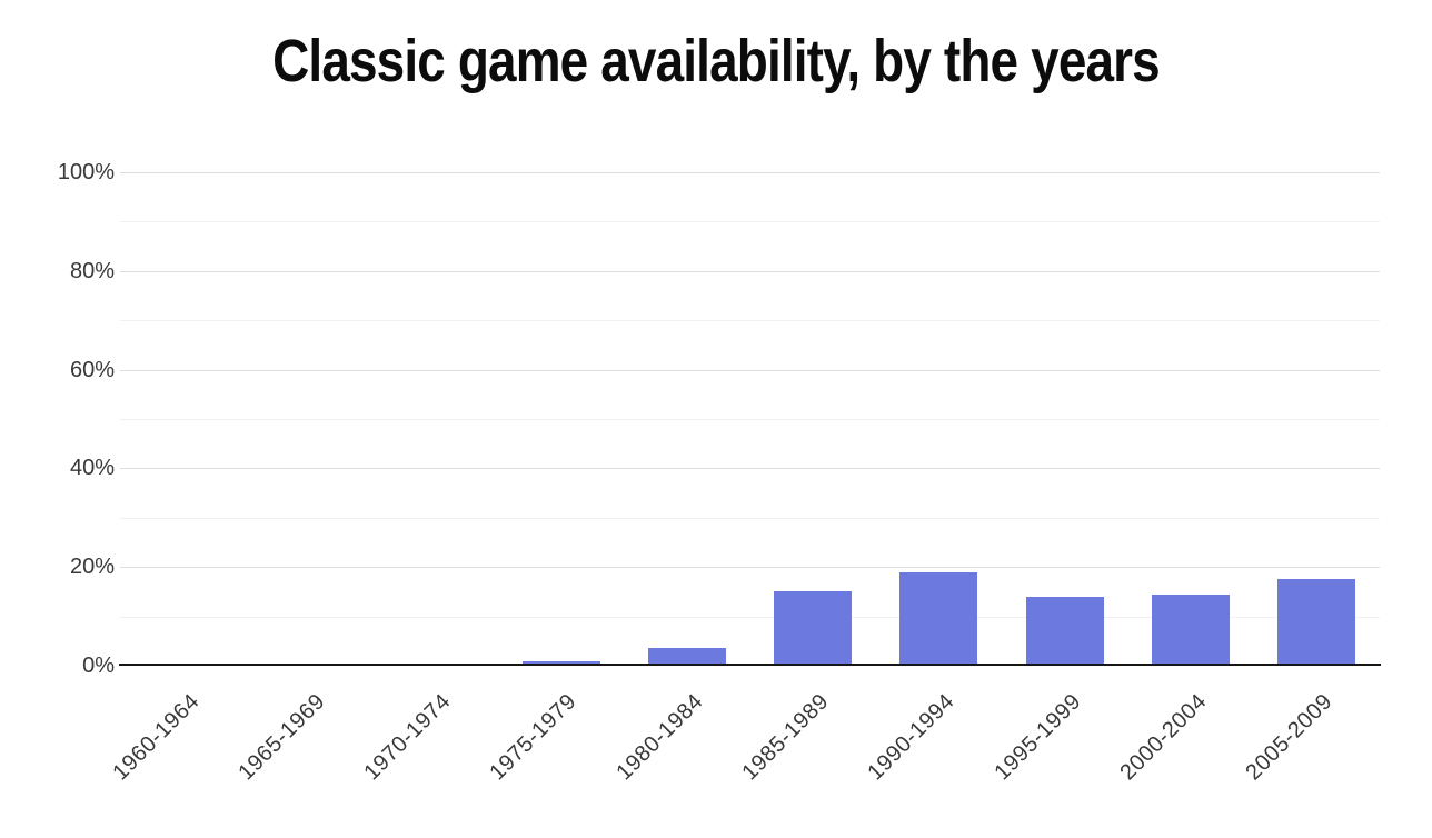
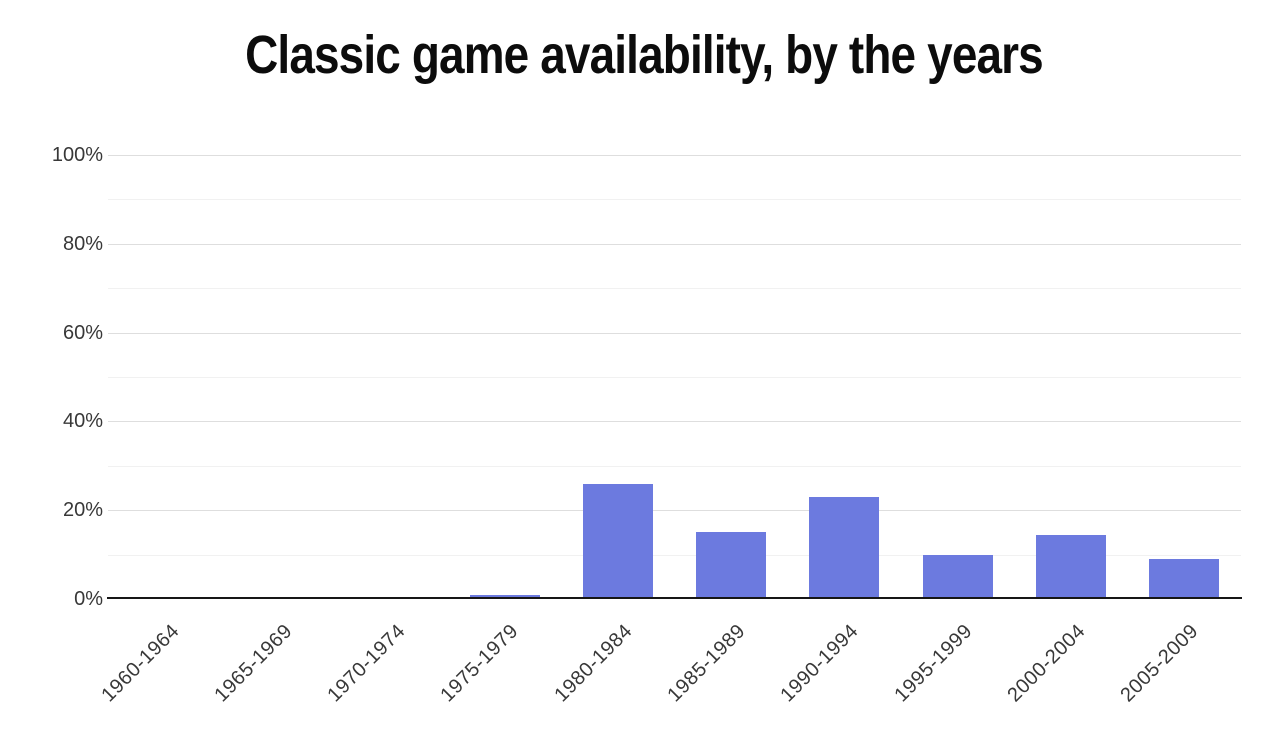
1980-1984: 4% -> 26%
1990-1994: 19% -> 23%
1995-1999: 14% -> 10%
2005-2009: 18% -> 9%
